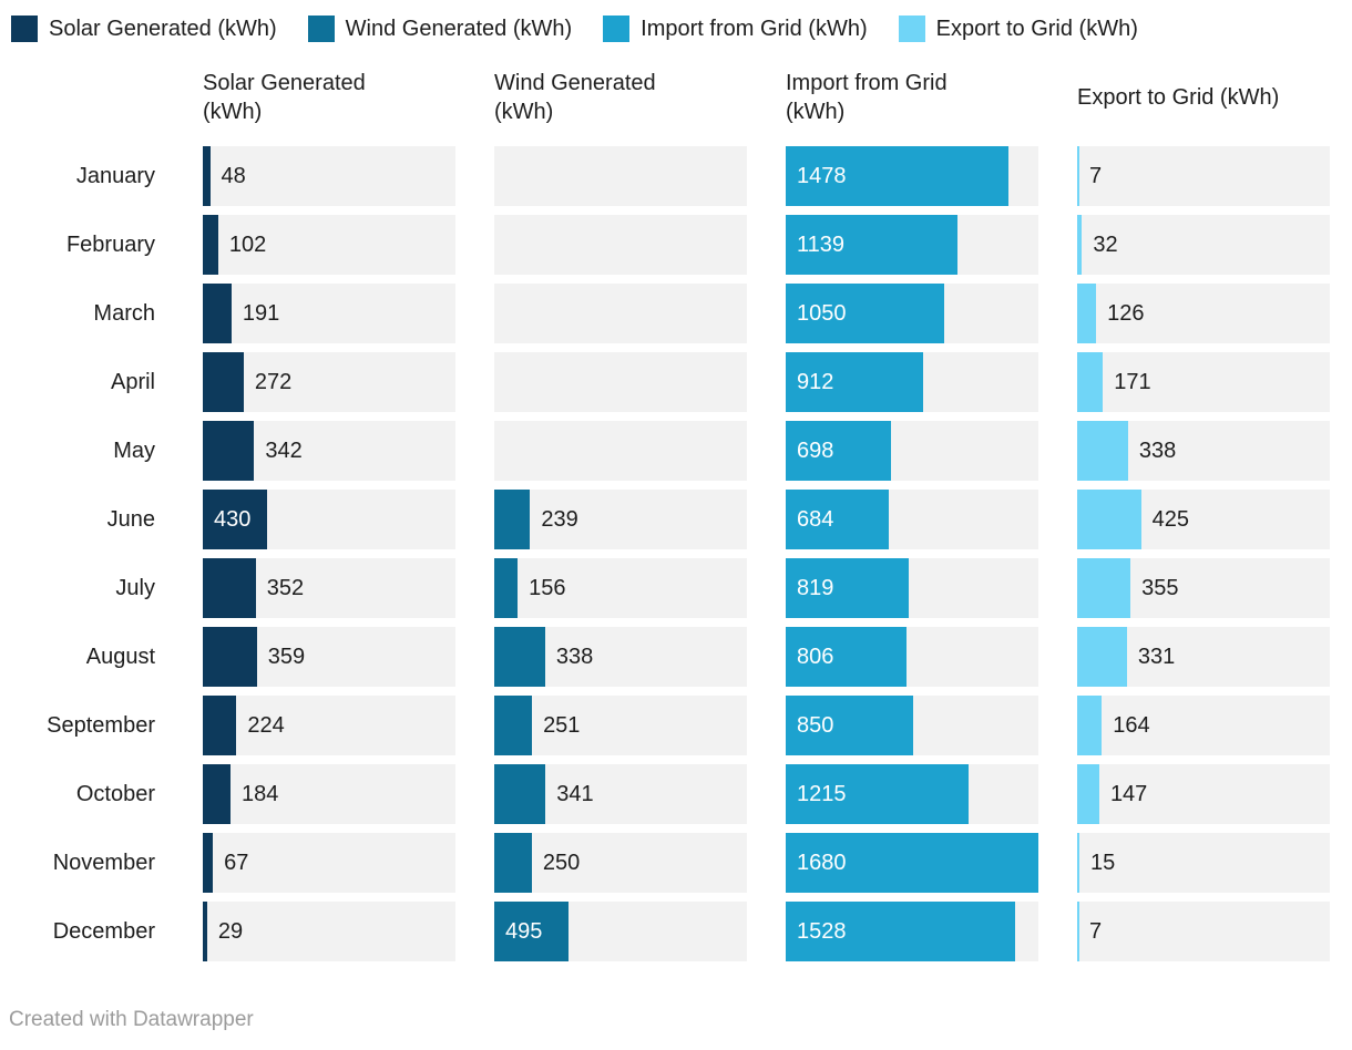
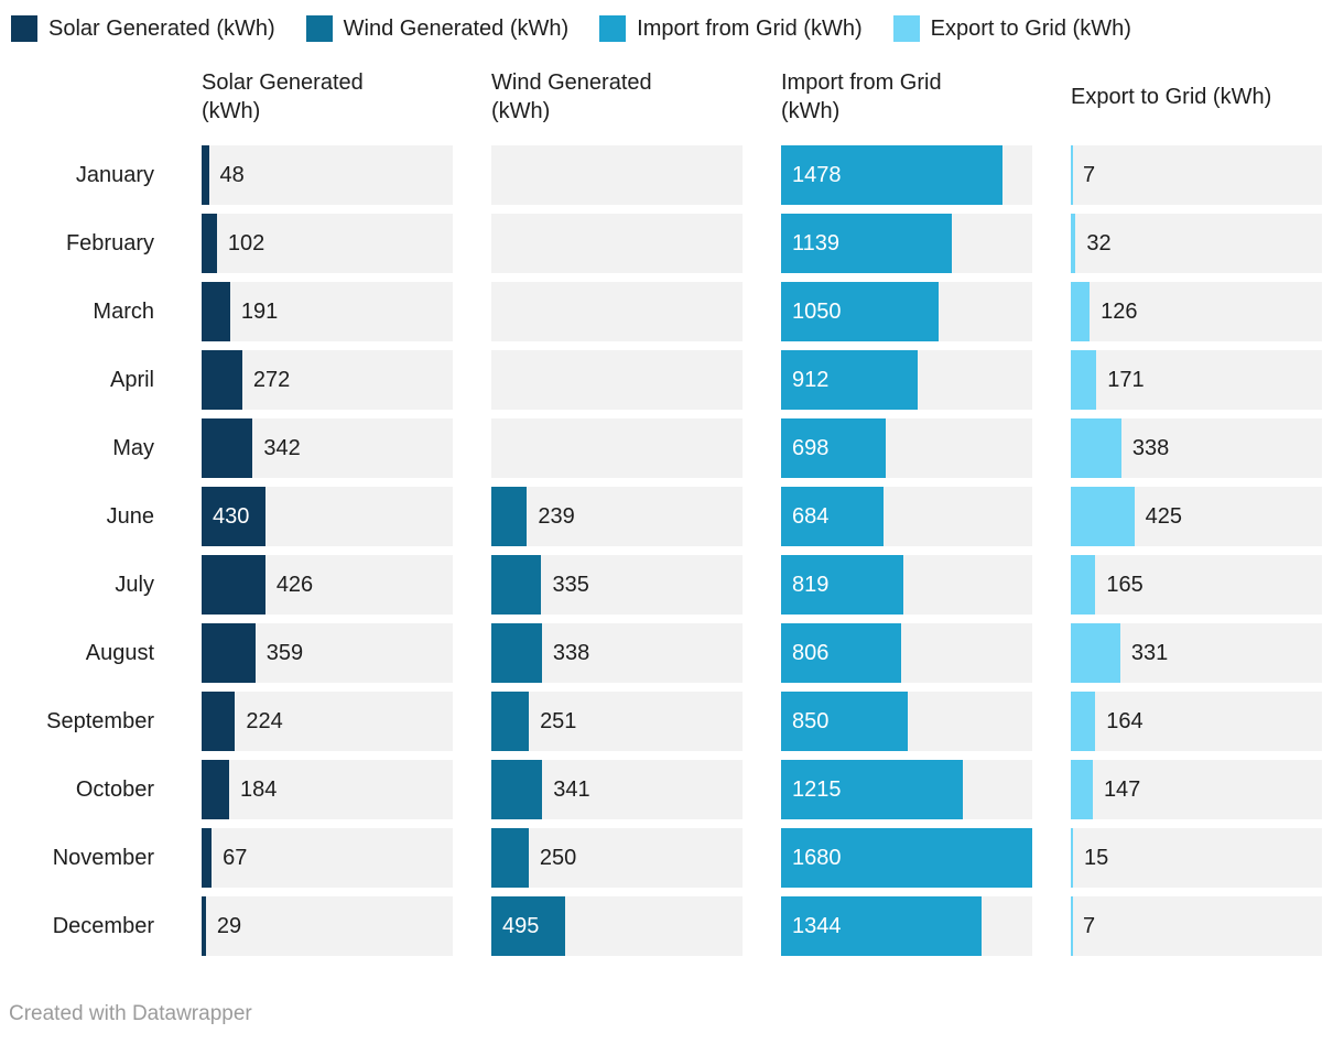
Solar Generated (kWh)/July: 352 -> 426
Wind Generated (kWh)/July: 156 -> 335
Export to Grid (kWh)/July: 355 -> 165
Import from Grid (kWh)/December: 1528 -> 1344
